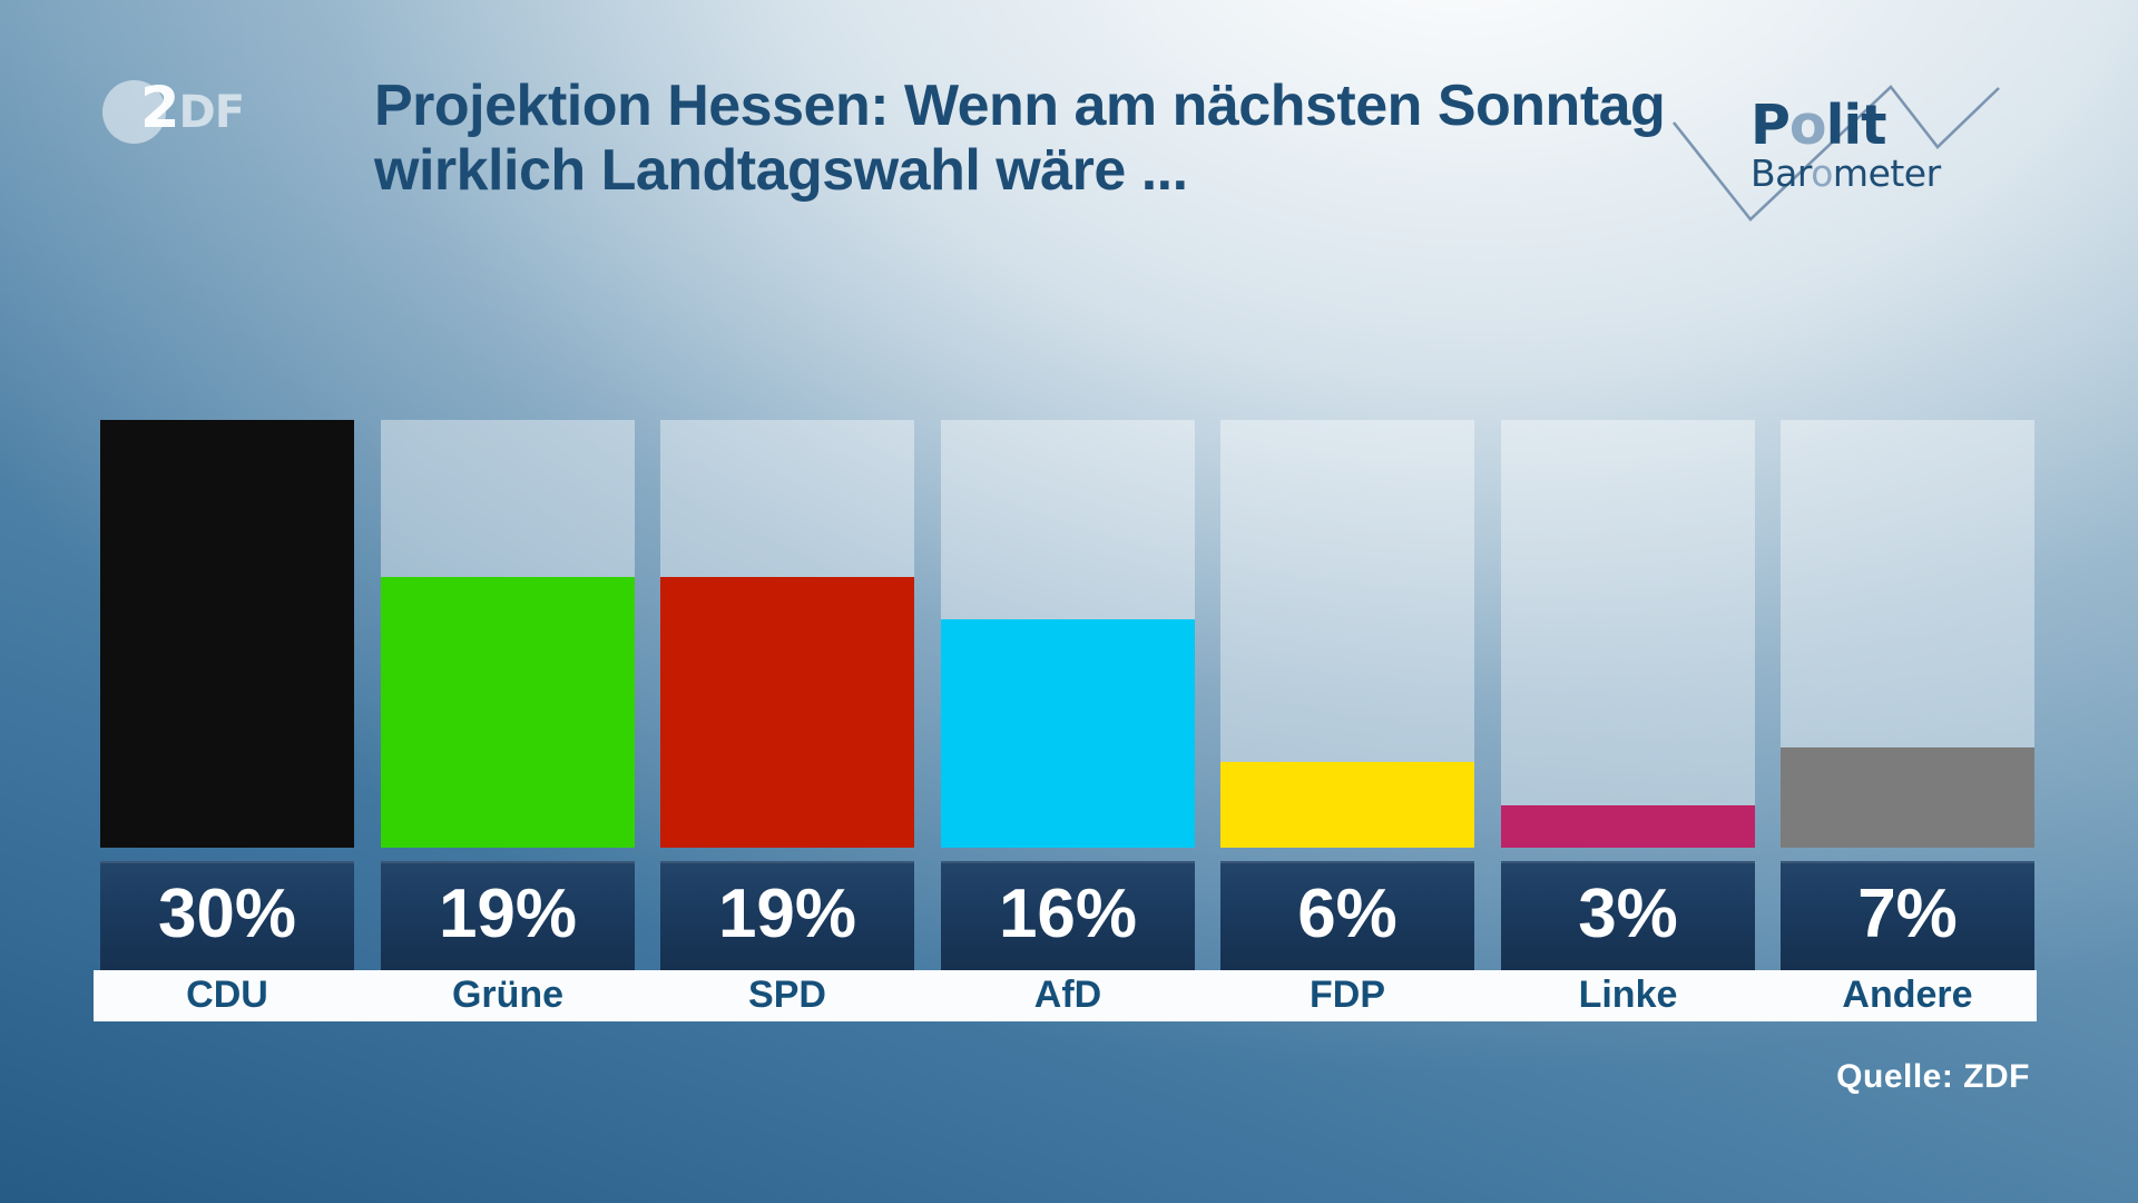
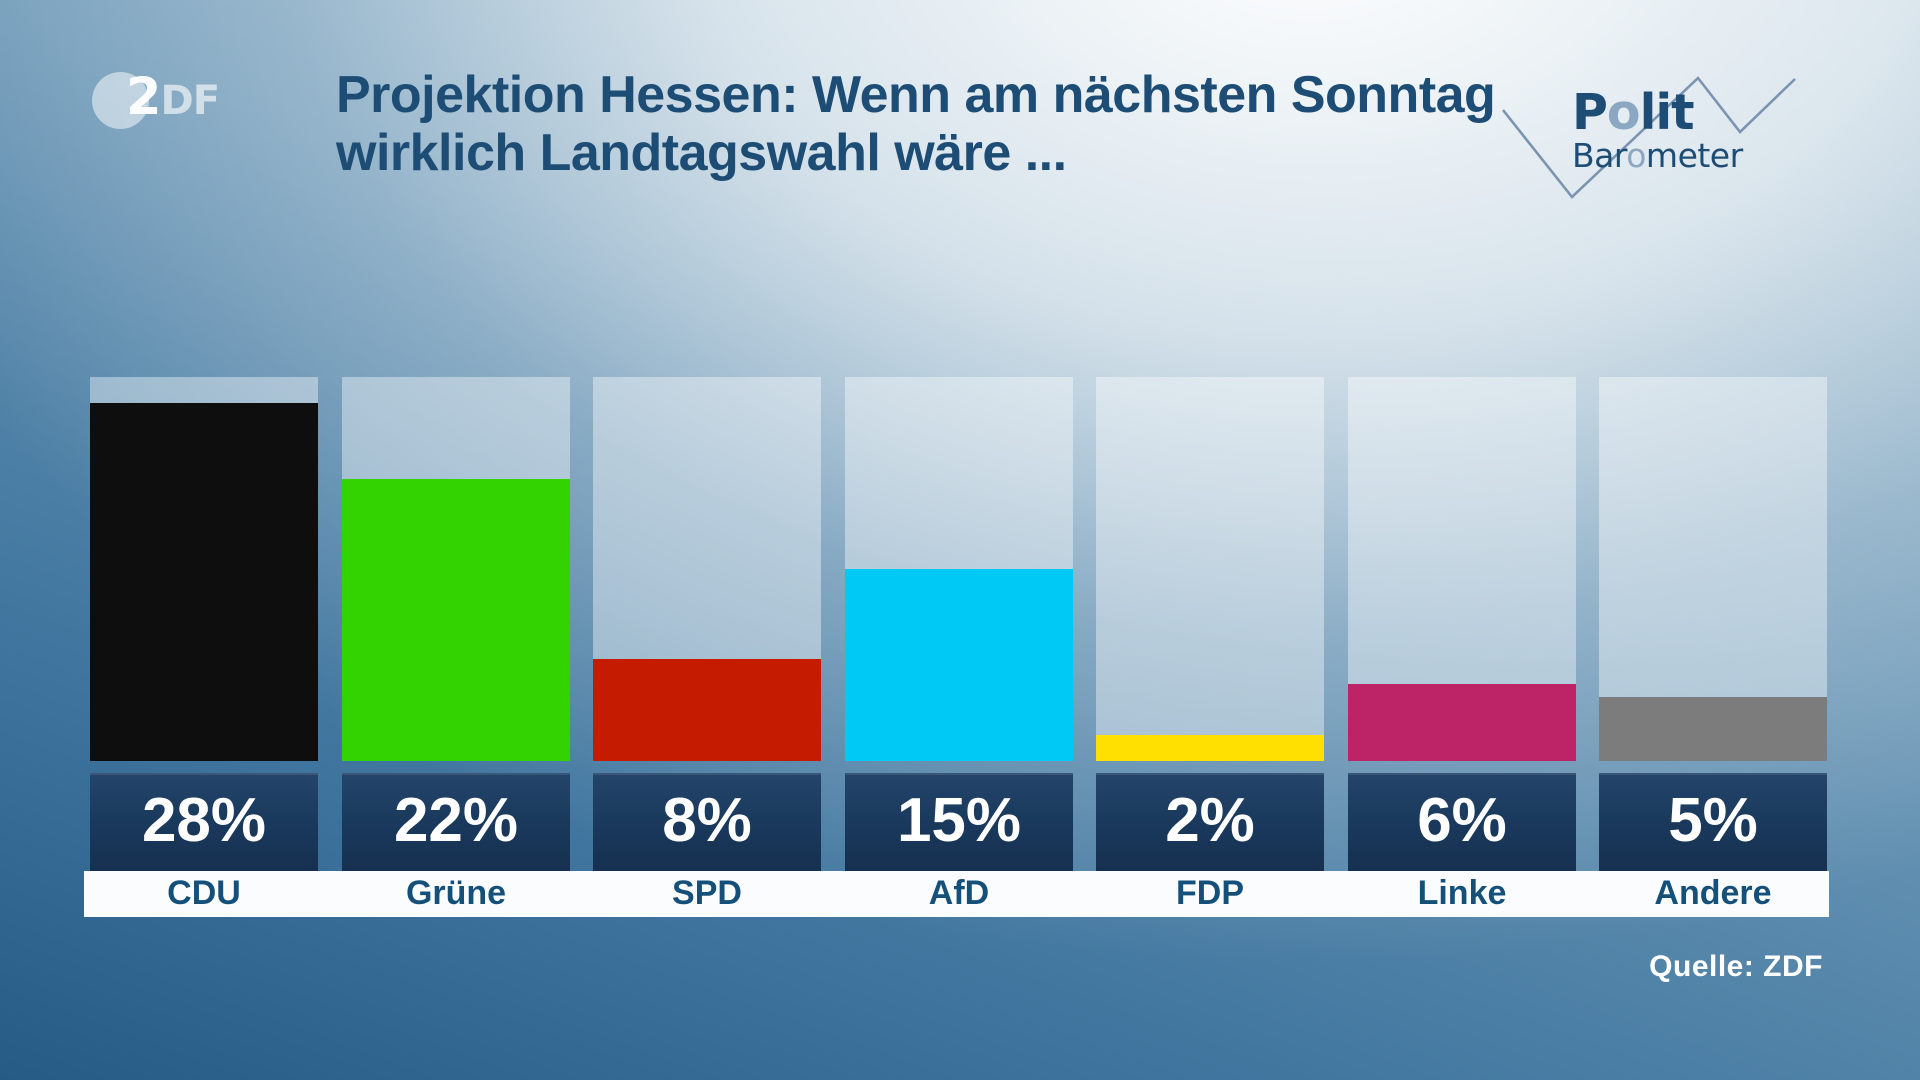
CDU: 30% -> 28%
Grüne: 19% -> 22%
SPD: 19% -> 8%
AfD: 16% -> 15%
FDP: 6% -> 2%
Linke: 3% -> 6%
Andere: 7% -> 5%
